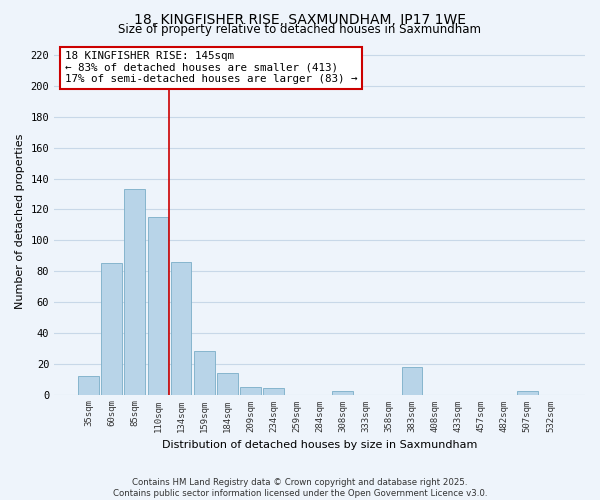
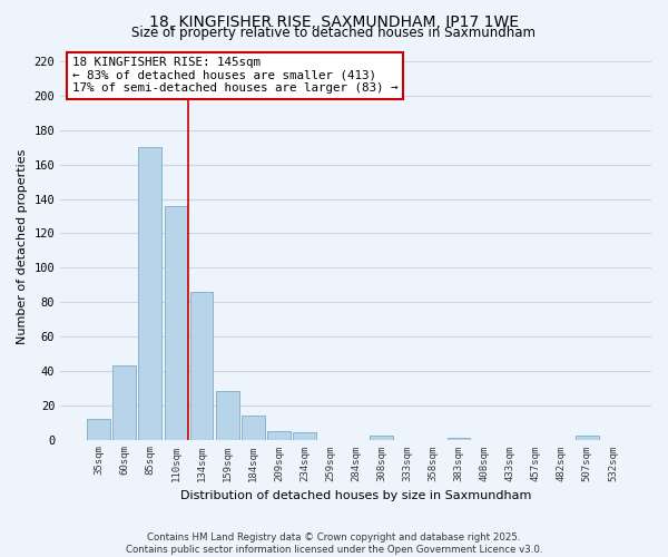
60sqm: 85 -> 43
85sqm: 133 -> 170
110sqm: 115 -> 136
383sqm: 18 -> 1
